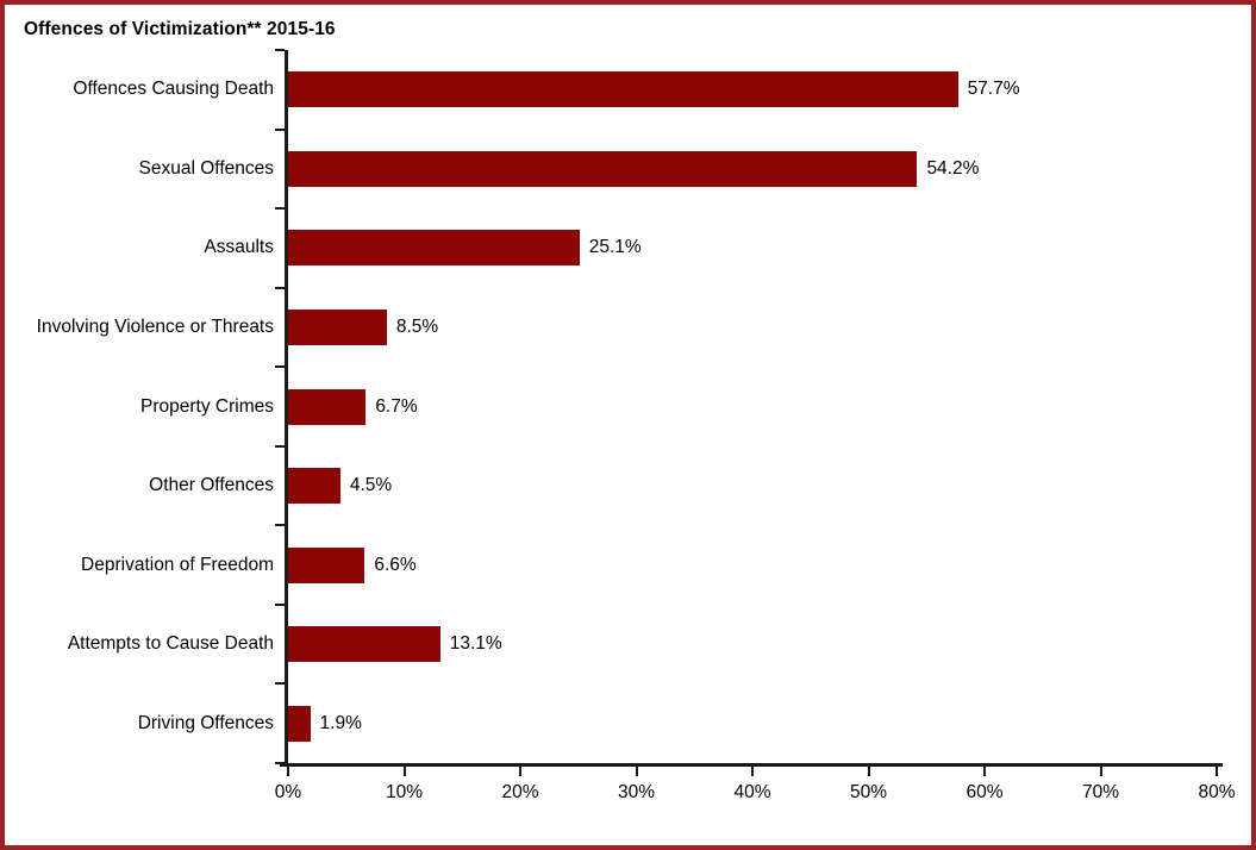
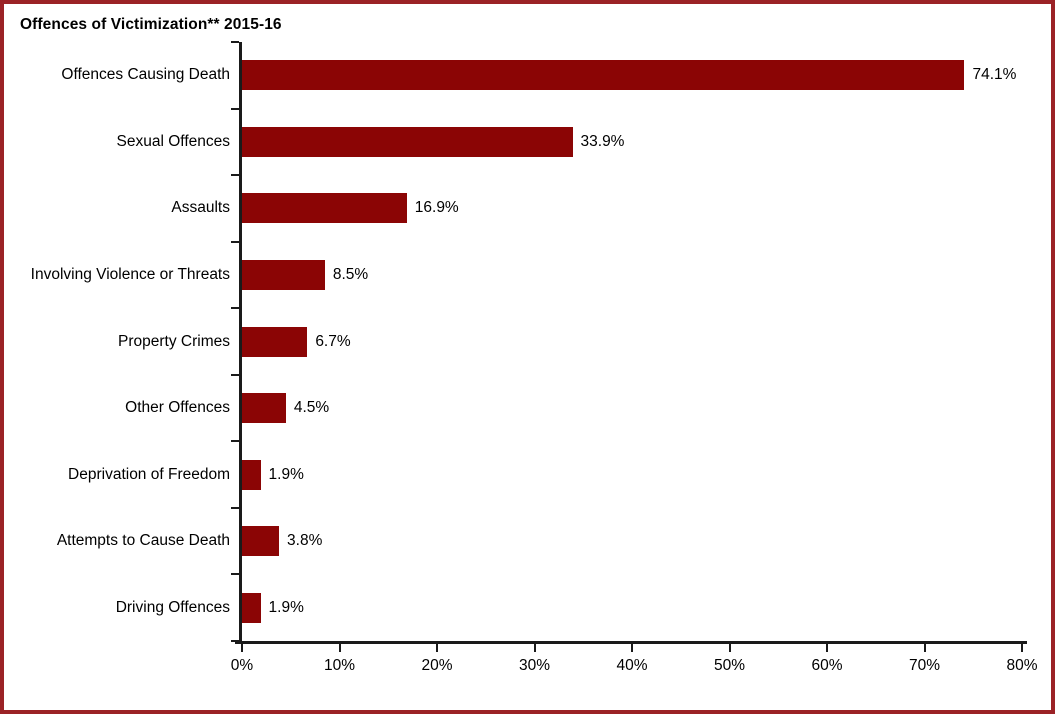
Offences Causing Death: 57.7% -> 74.1%
Sexual Offences: 54.2% -> 33.9%
Assaults: 25.1% -> 16.9%
Deprivation of Freedom: 6.6% -> 1.9%
Attempts to Cause Death: 13.1% -> 3.8%
